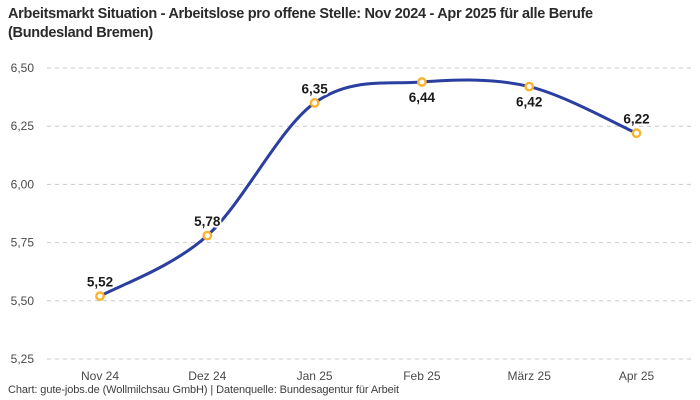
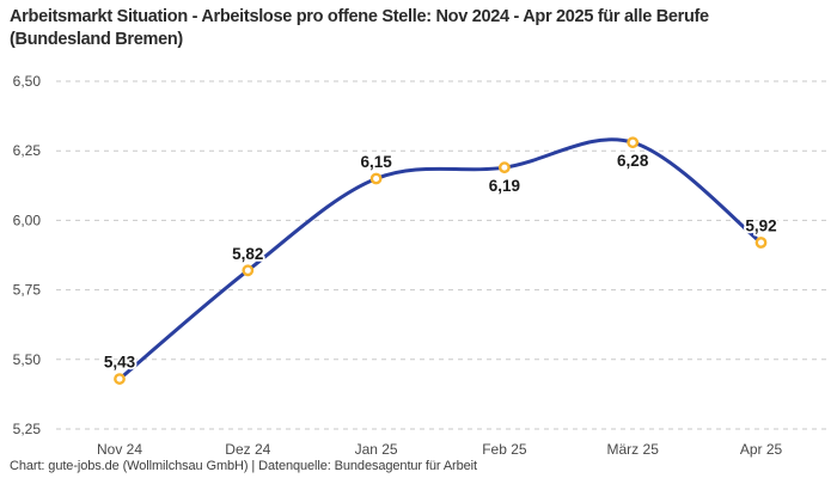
Nov 24: 5,52 -> 5,43
Dez 24: 5,78 -> 5,82
Jan 25: 6,35 -> 6,15
Feb 25: 6,44 -> 6,19
März 25: 6,42 -> 6,28
Apr 25: 6,22 -> 5,92
